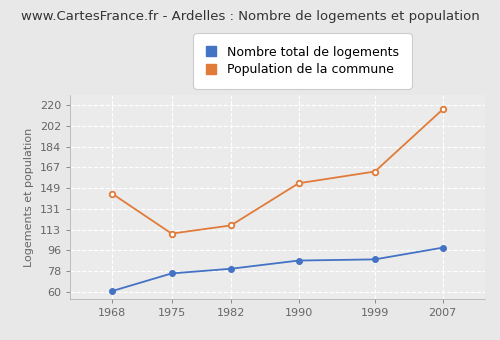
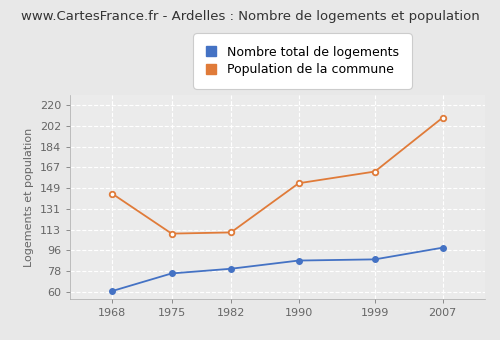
Population de la commune/1982: 117 -> 111
Population de la commune/2007: 216 -> 209
